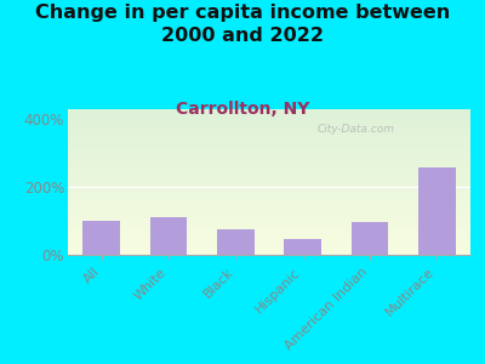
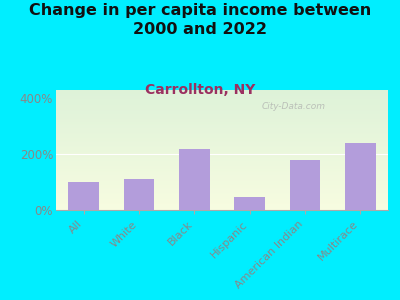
Black: 75% -> 220%
American Indian: 95% -> 180%
Multirace: 258% -> 240%
